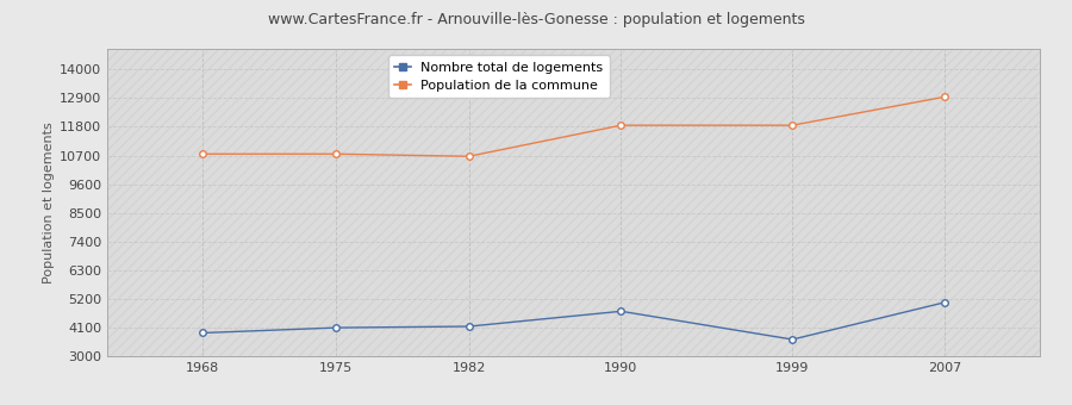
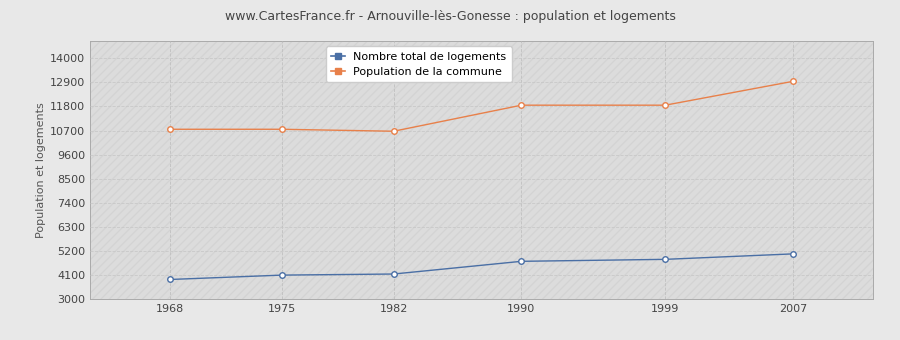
Nombre total de logements/1999: 3650 -> 4820
